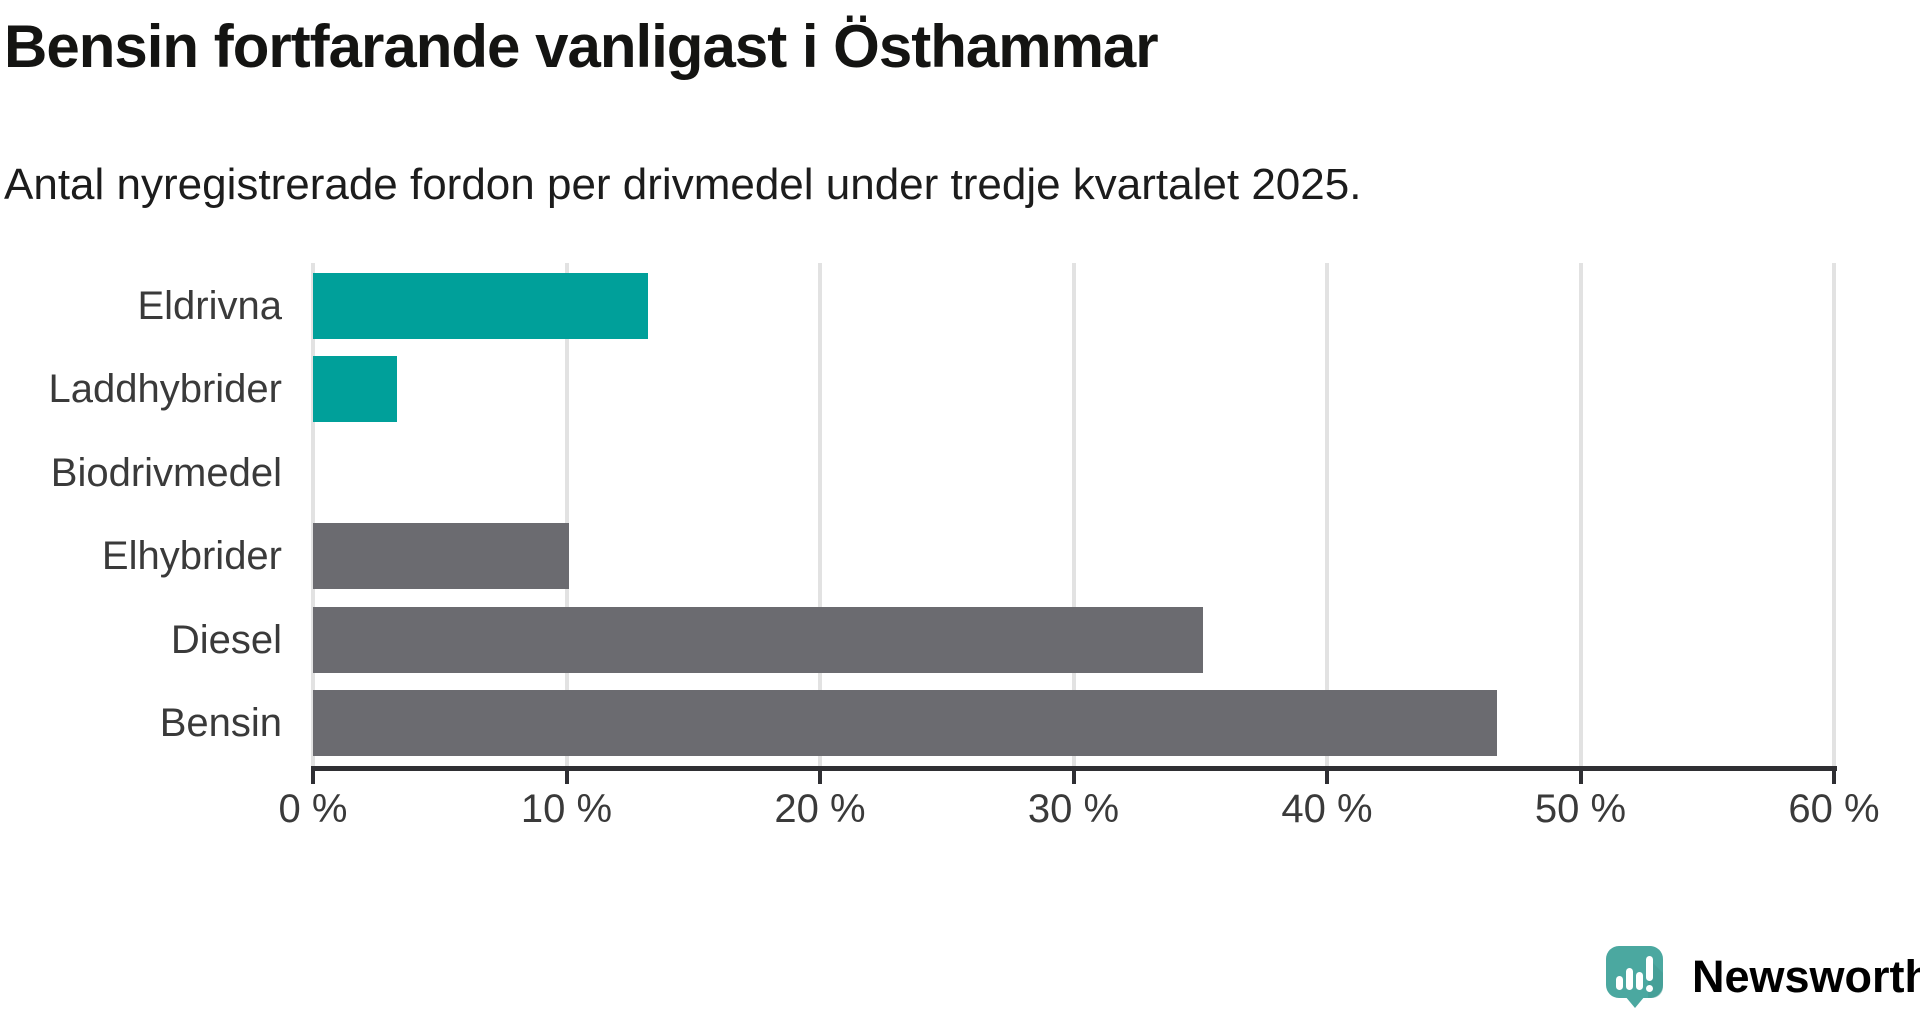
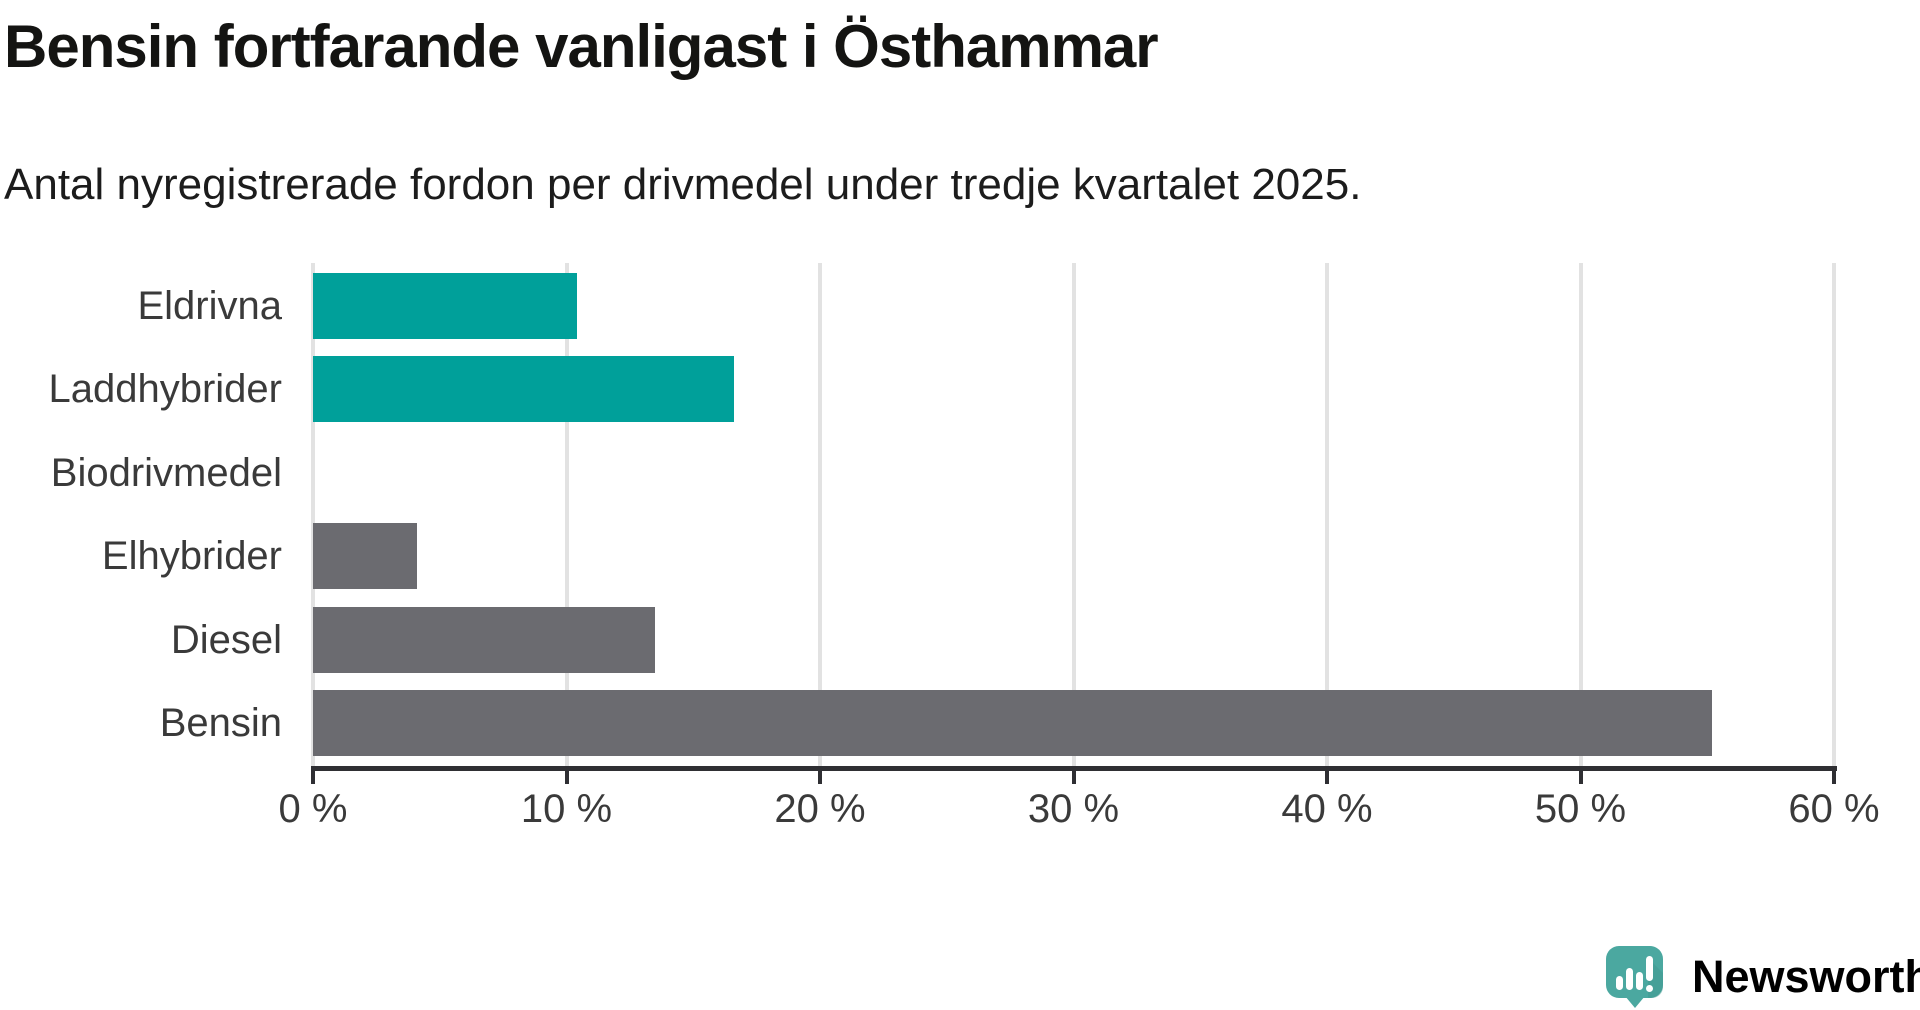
Eldrivna: 13.2% -> 10.4%
Laddhybrider: 3.3% -> 16.6%
Elhybrider: 10.1% -> 4.1%
Diesel: 35.1% -> 13.5%
Bensin: 46.7% -> 55.2%
